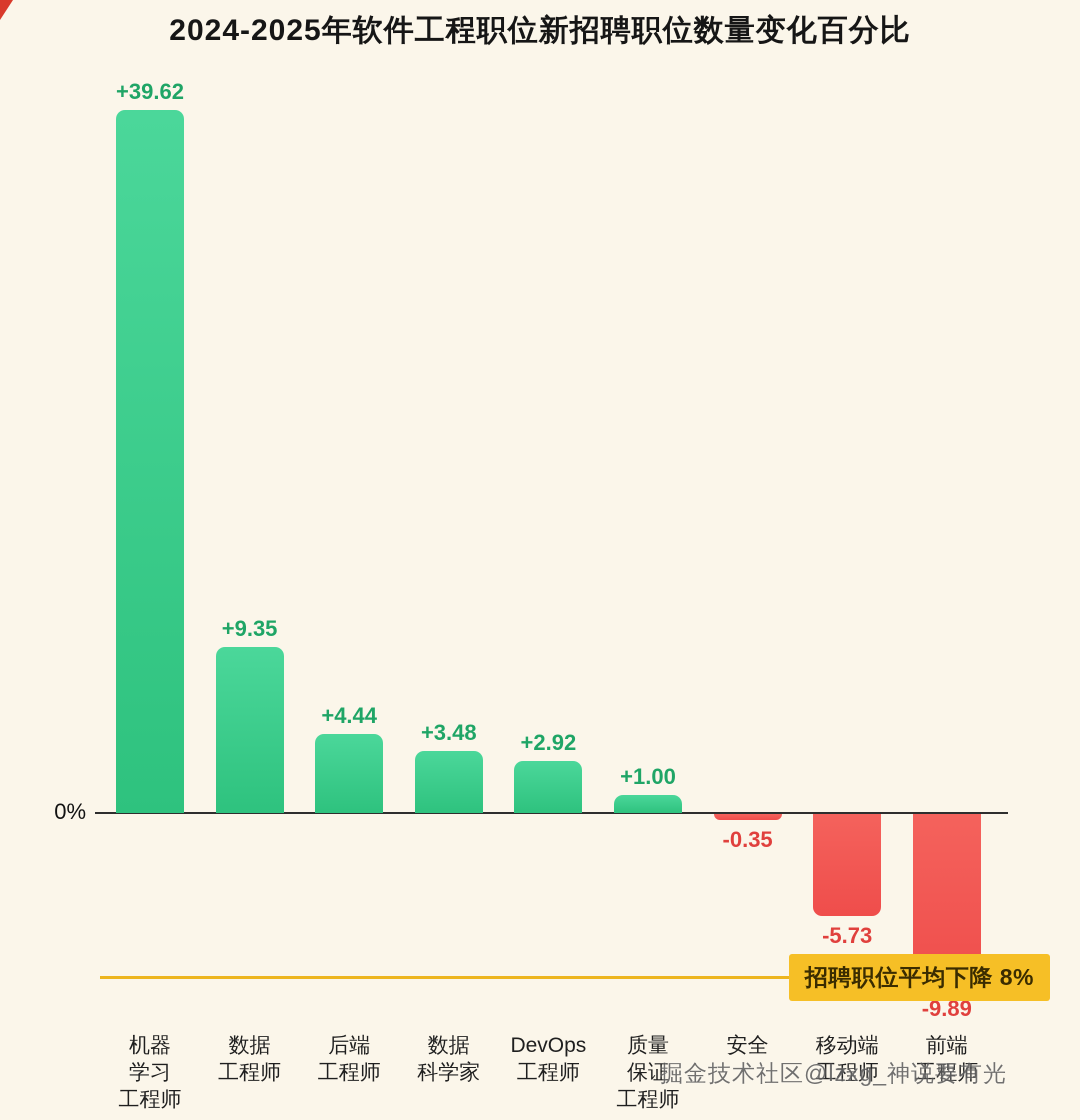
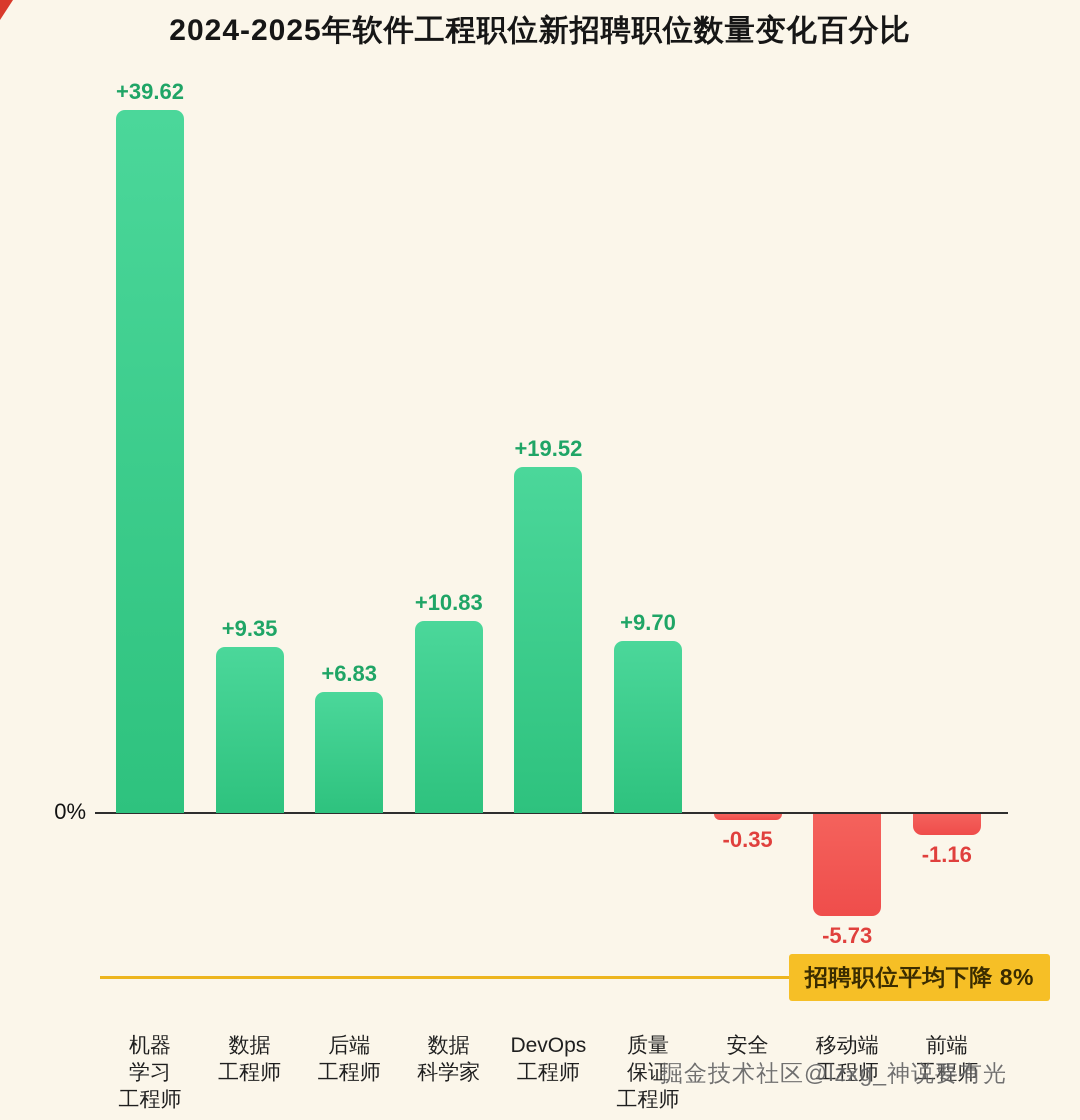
后端 工程师: +4.44 -> +6.83
数据 科学家: +3.48 -> +10.83
DevOps 工程师: +2.92 -> +19.52
质量 保证 工程师: +1.00 -> +9.70
前端 工程师: -9.89 -> -1.16
